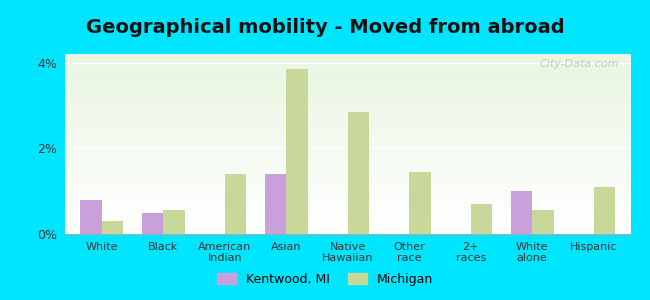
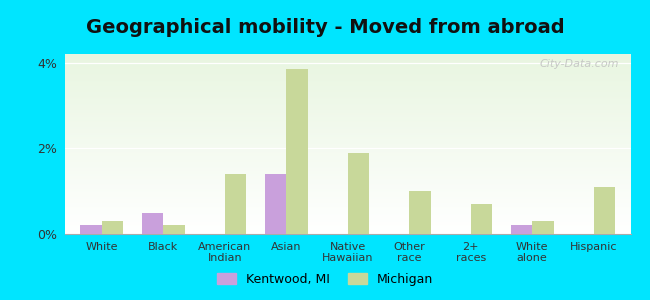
Kentwood, MI/White: 0.8% -> 0.2%
Michigan/Black: 0.55% -> 0.20%
Michigan/Native Hawaiian: 2.85% -> 1.90%
Michigan/Other race: 1.45% -> 1.00%
Kentwood, MI/White alone: 1.0% -> 0.2%
Michigan/White alone: 0.55% -> 0.30%
